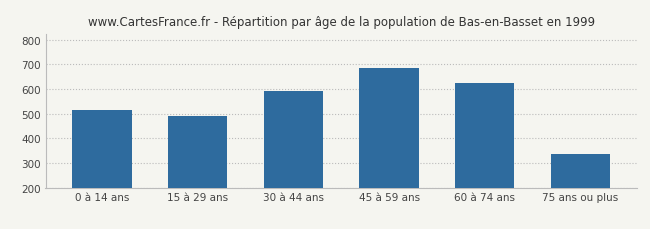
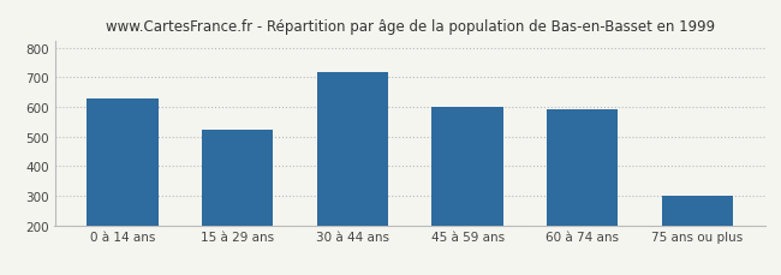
0 à 14 ans: 515 -> 627
15 à 29 ans: 490 -> 522
30 à 44 ans: 590 -> 718
45 à 59 ans: 685 -> 600
60 à 74 ans: 625 -> 591
75 ans ou plus: 335 -> 300
